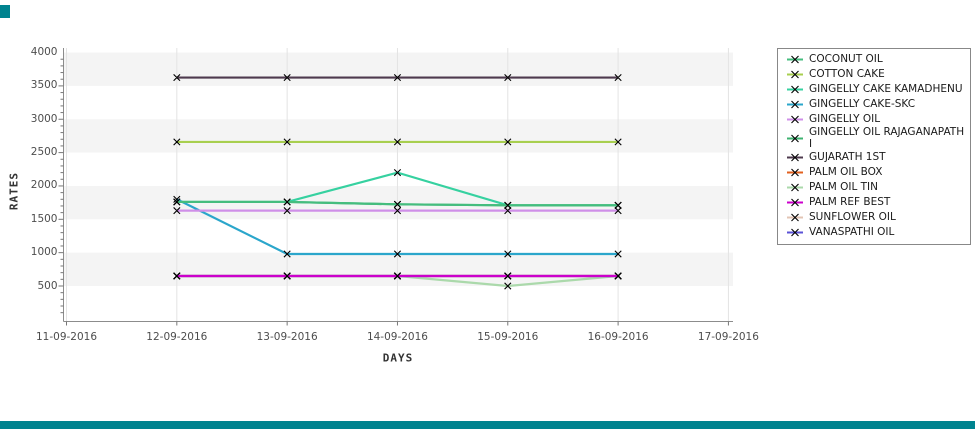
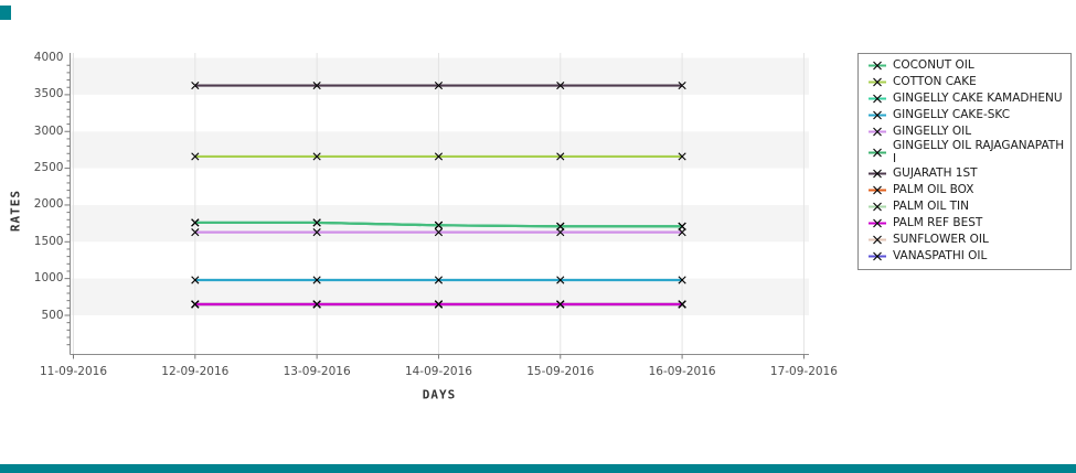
GINGELLY CAKE-SKC/12-09-2016: 1800 -> 1000
GINGELLY CAKE KAMADHENU/14-09-2016: 2200 -> 1700
PALM OIL TIN/15-09-2016: 500 -> 600
